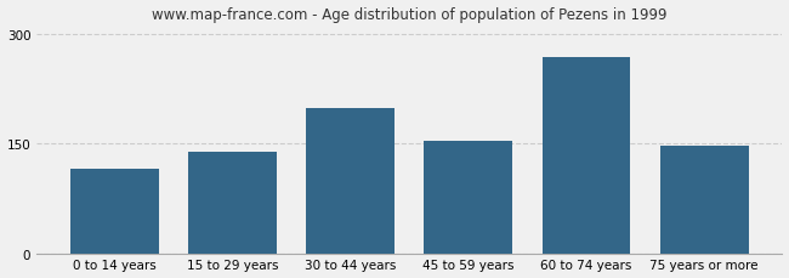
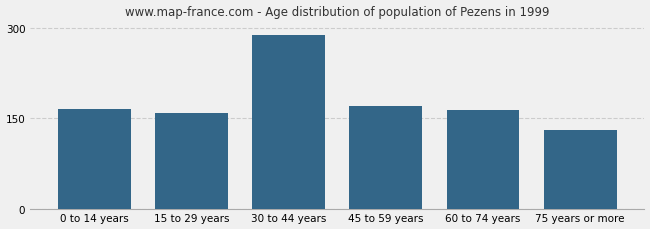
0 to 14 years: 116 -> 165
15 to 29 years: 138 -> 158
30 to 44 years: 198 -> 288
45 to 59 years: 154 -> 170
60 to 74 years: 268 -> 163
75 years or more: 146 -> 130
